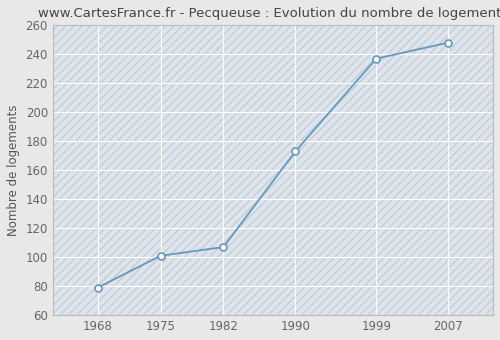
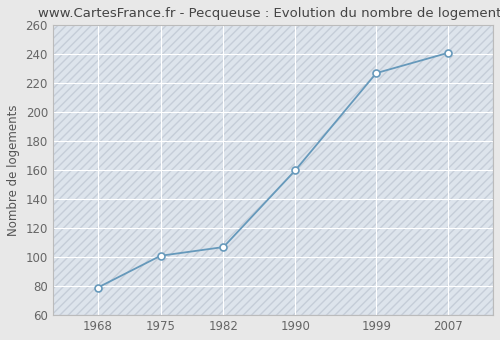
1990: 173 -> 160
1999: 237 -> 227
2007: 248 -> 241
